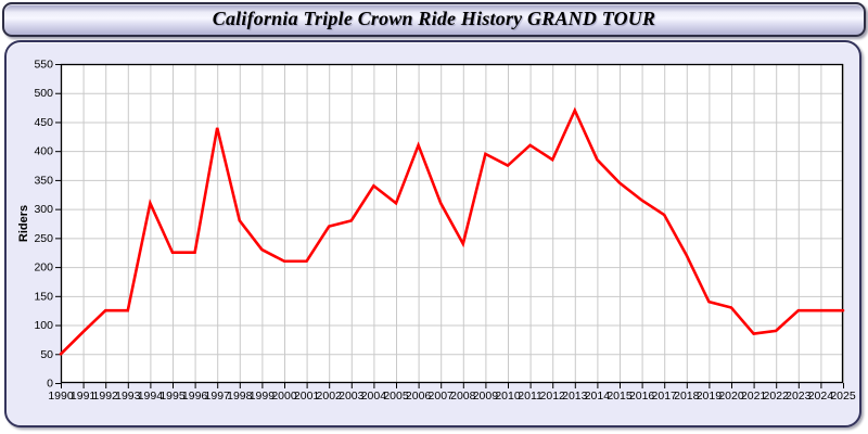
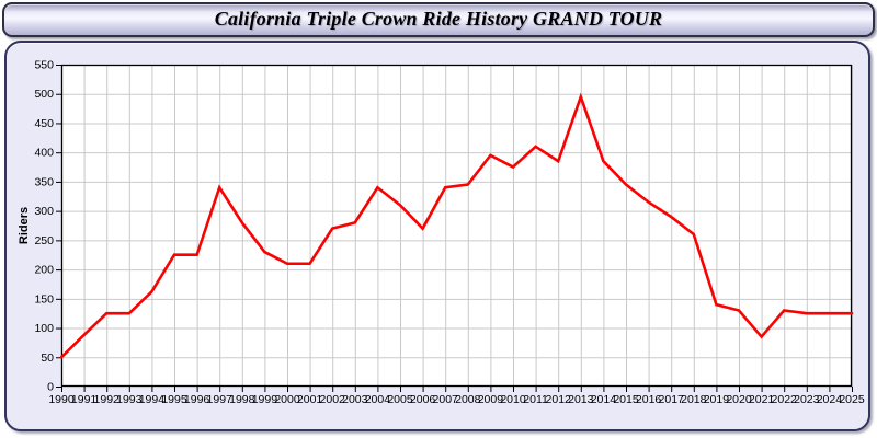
1994: 310 -> 160
1997: 440 -> 340
2006: 410 -> 270
2007: 310 -> 340
2008: 240 -> 340
2013: 470 -> 500
2018: 220 -> 260
2022: 90 -> 130
